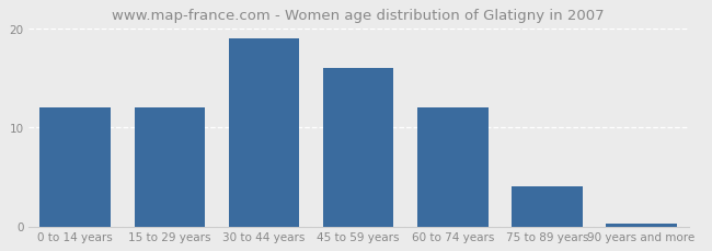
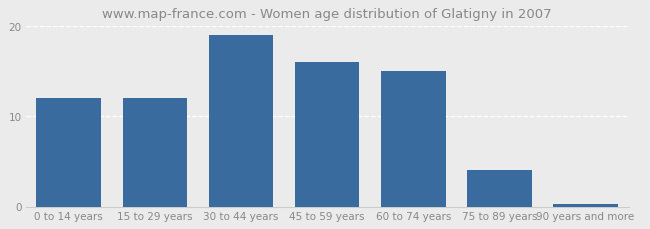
60 to 74 years: 12.0 -> 15.0
